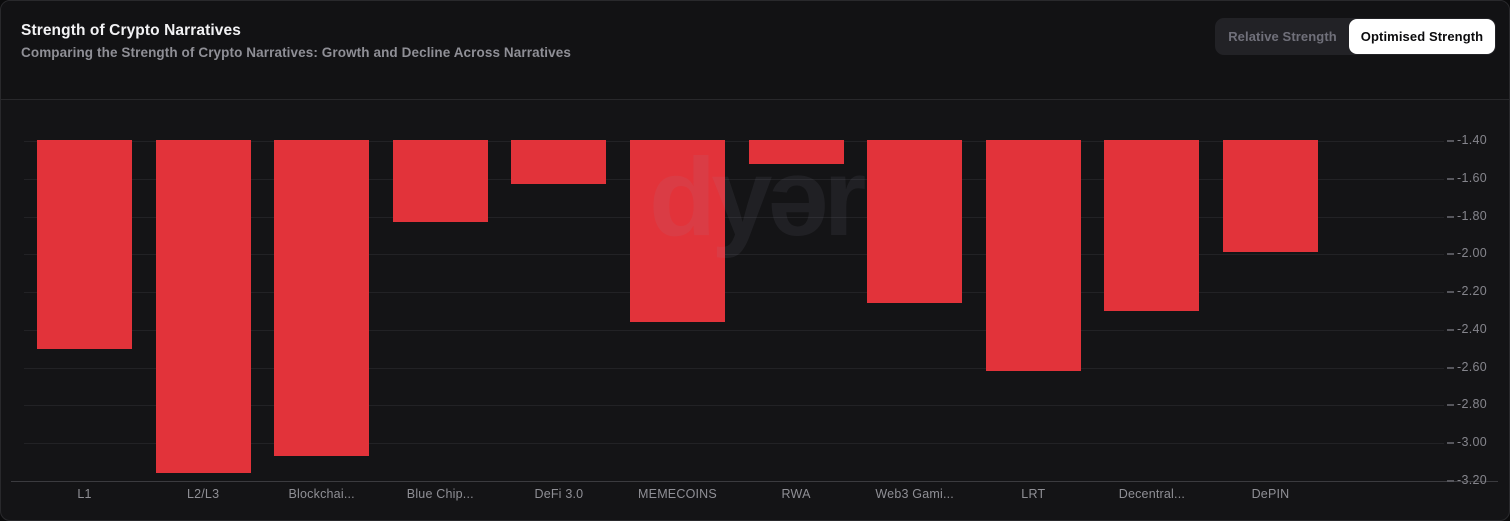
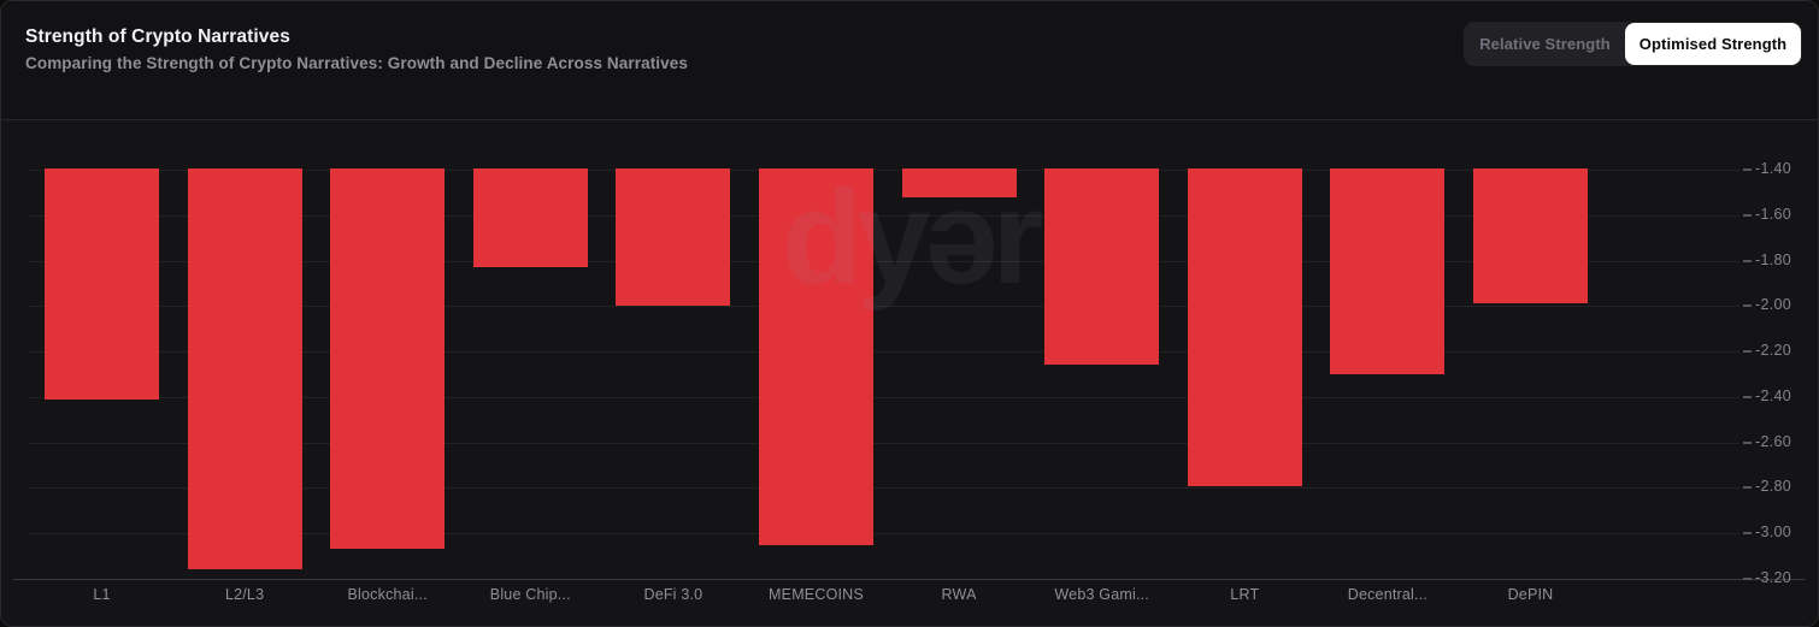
L1: -2.50 -> -2.41
DeFi 3.0: -1.63 -> -2.00
MEMECOINS: -2.36 -> -3.05
LRT: -2.62 -> -2.79
